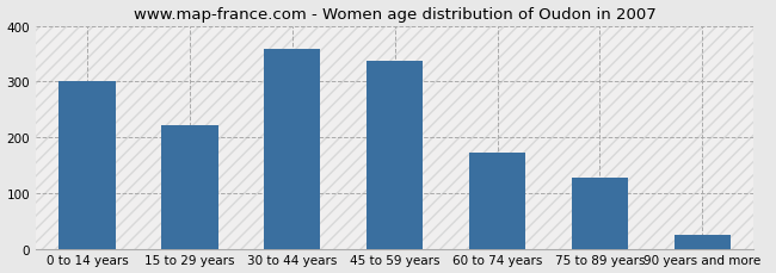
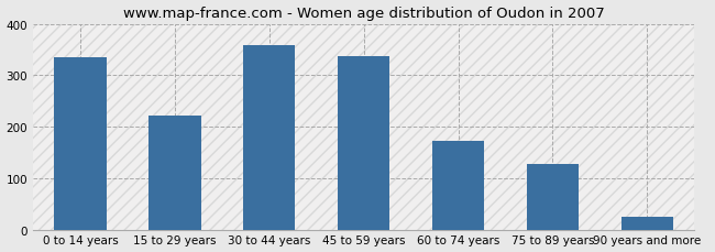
0 to 14 years: 300 -> 335
